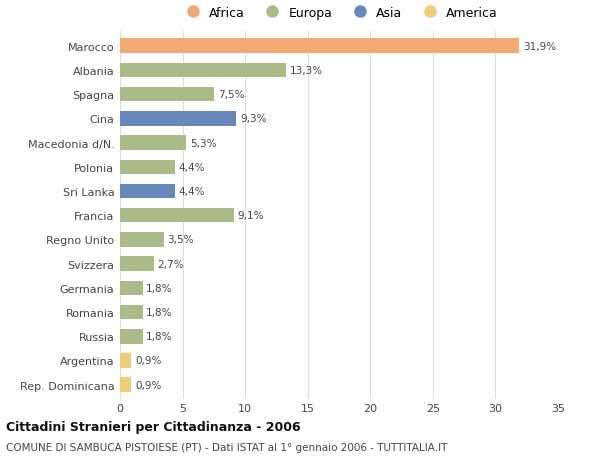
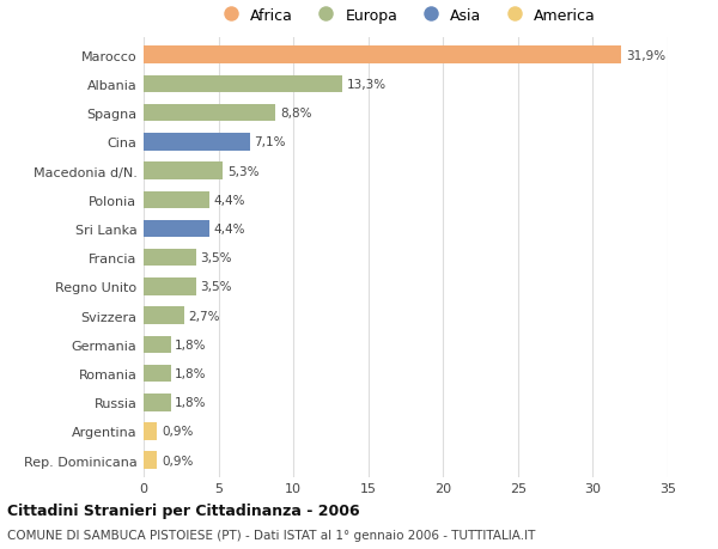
Spagna: 7,5% -> 8,8%
Cina: 9,3% -> 7,1%
Francia: 9,1% -> 3,5%
